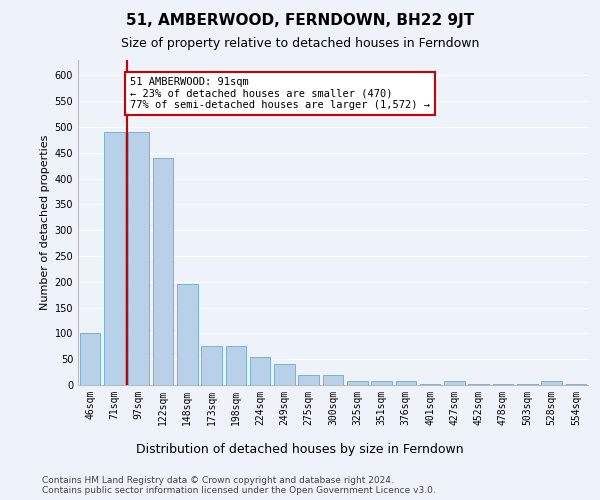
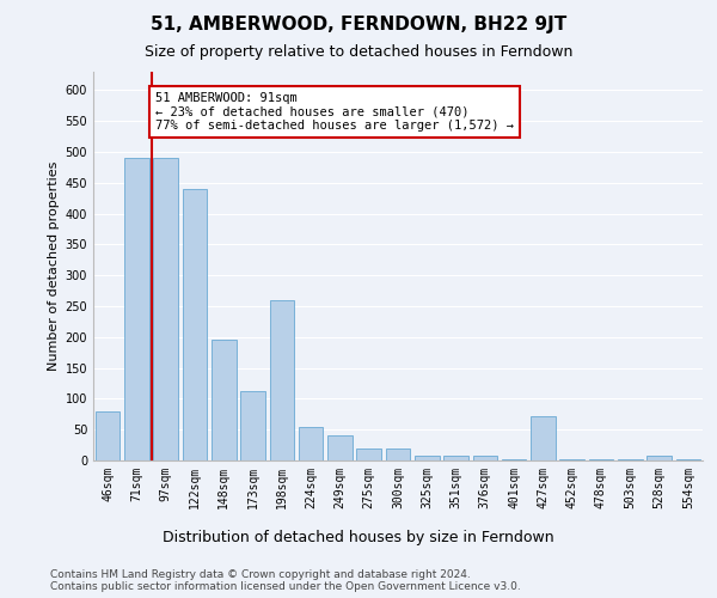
46sqm: 100 -> 80
173sqm: 75 -> 112
198sqm: 75 -> 260
427sqm: 8 -> 72
